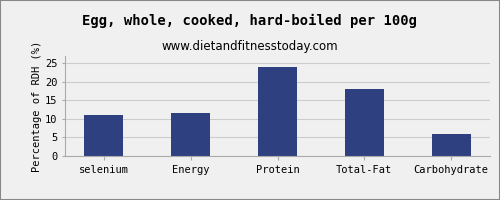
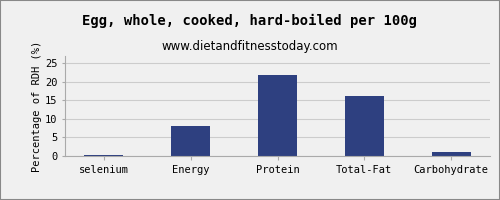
selenium: 11.0 -> 0.3
Energy: 11.5 -> 8.1
Protein: 24.0 -> 22.0
Total-Fat: 18.0 -> 16.2
Carbohydrate: 6.0 -> 1.0
